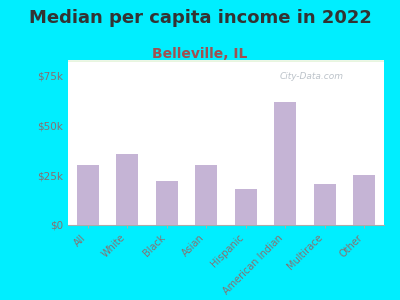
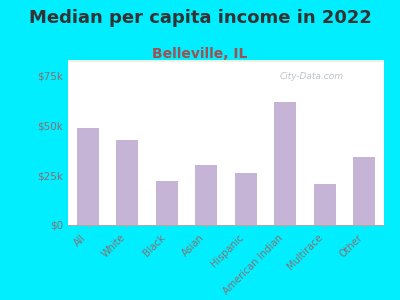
All: $30k -> $49k
White: $36k -> $43k
Hispanic: $18k -> $26k
Other: $25k -> $34k
